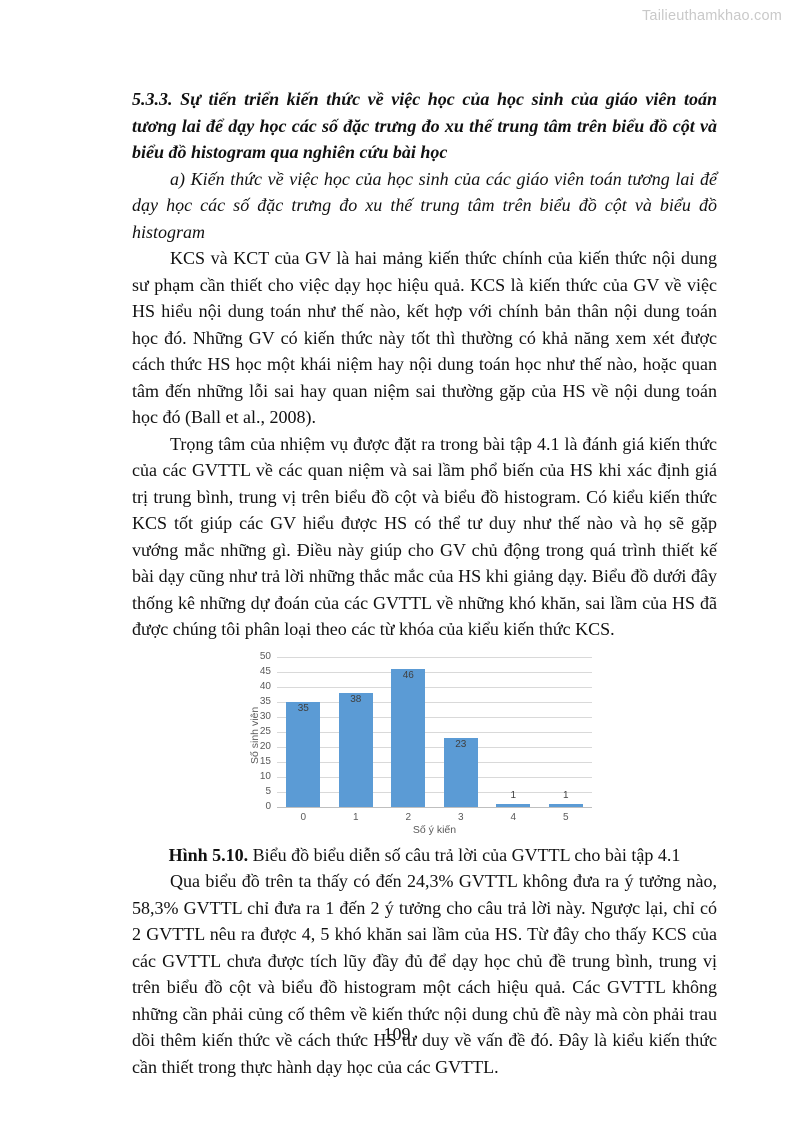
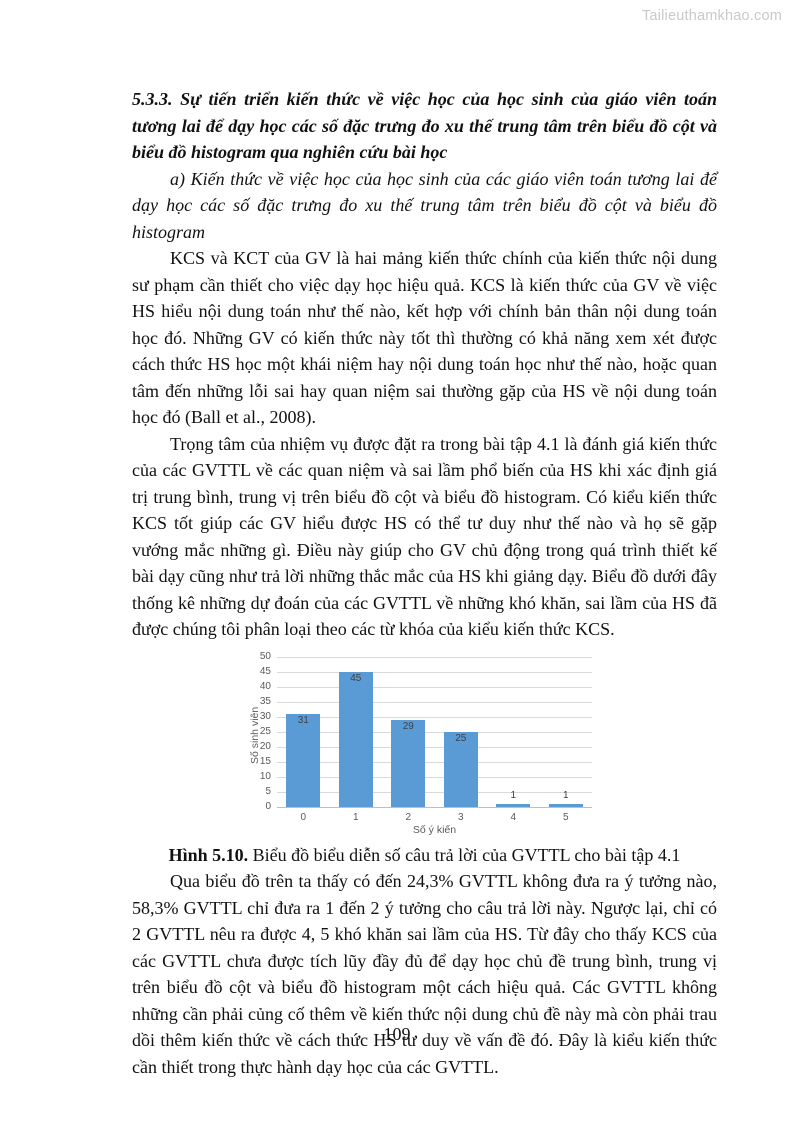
0: 35 -> 31
1: 38 -> 45
2: 46 -> 29
3: 23 -> 25
